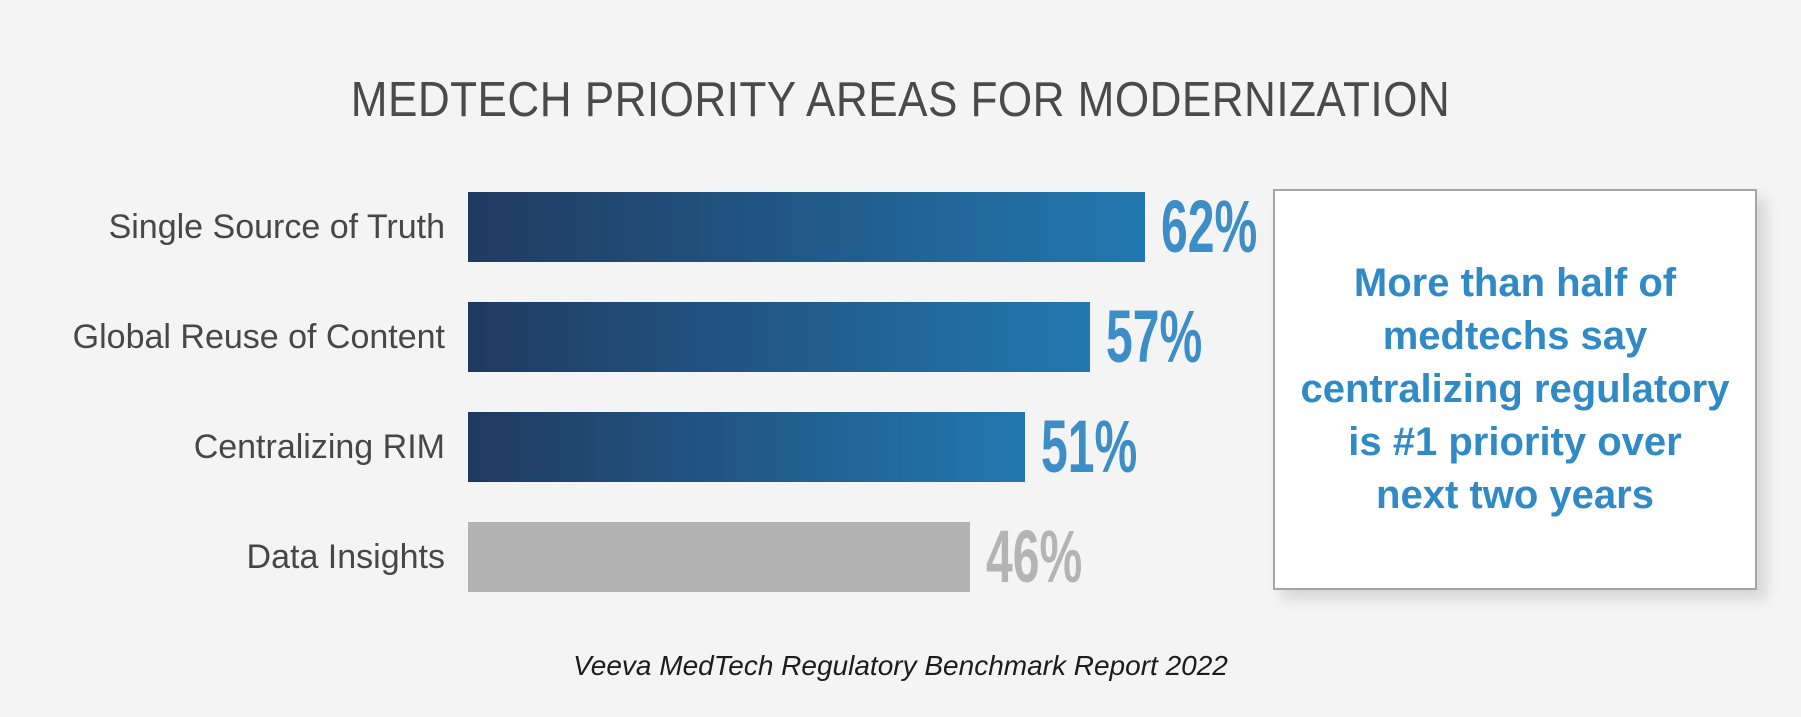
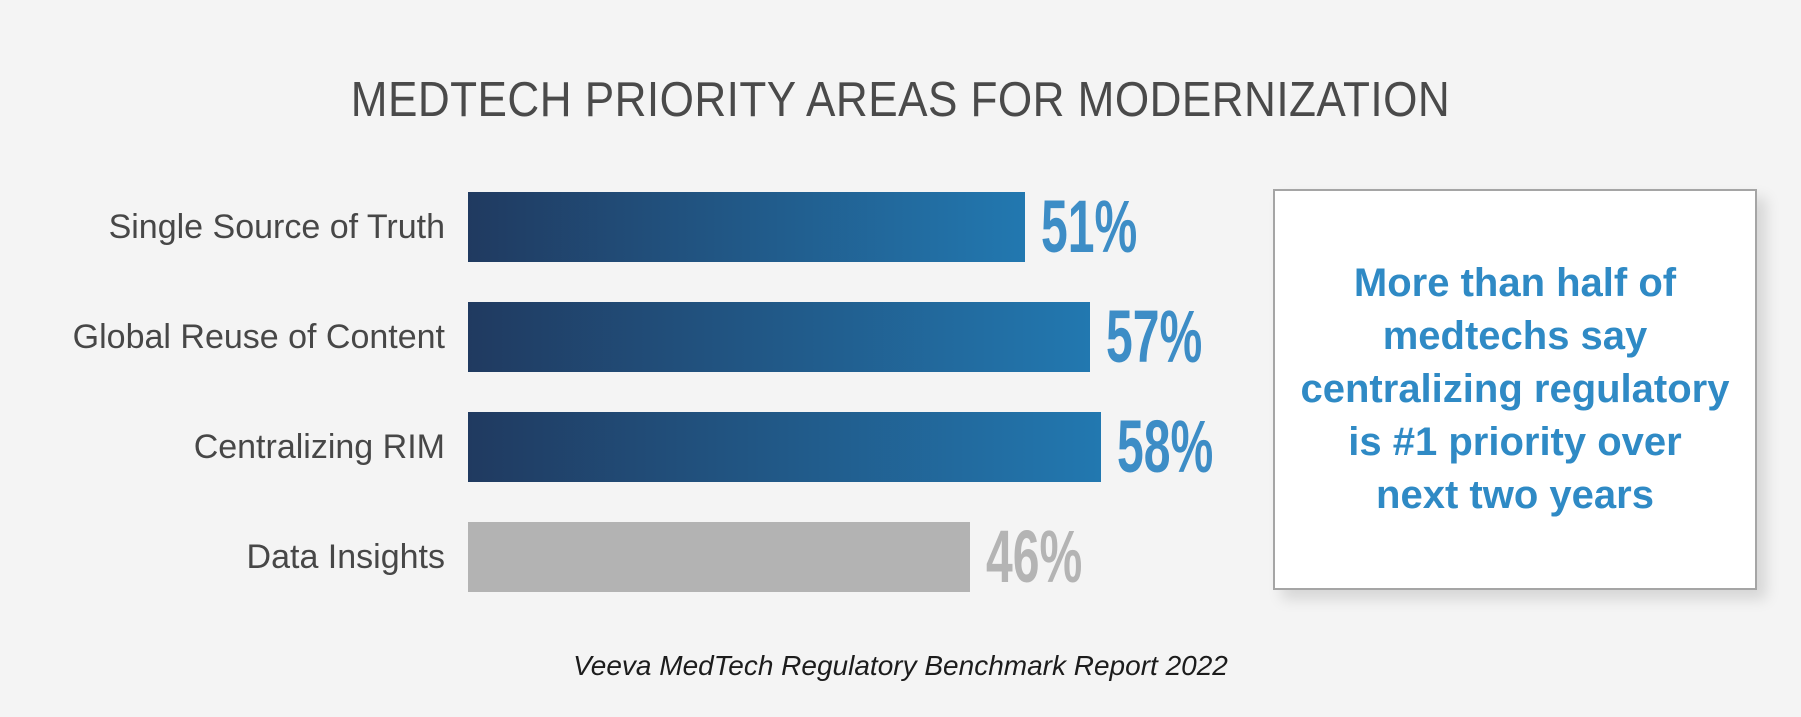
Single Source of Truth: 62% -> 51%
Centralizing RIM: 51% -> 58%
